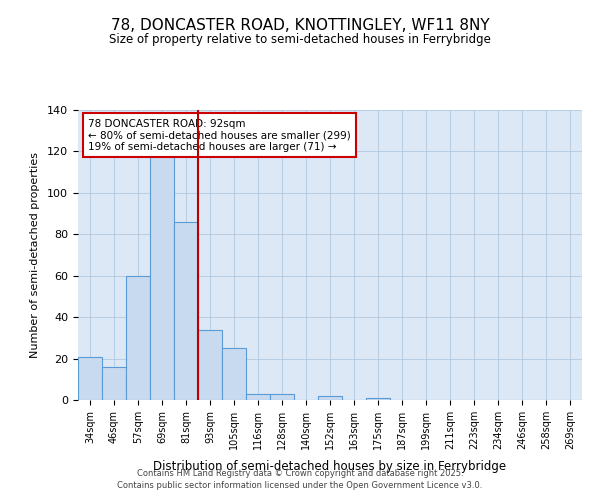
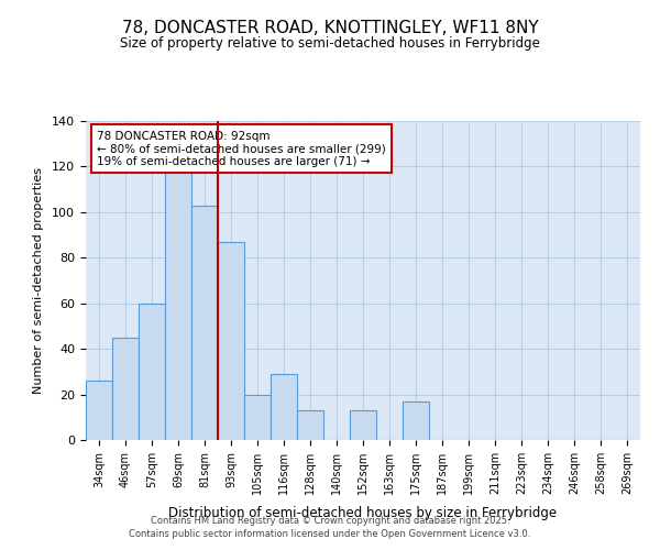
34sqm: 21 -> 26
46sqm: 16 -> 45
81sqm: 86 -> 103
93sqm: 34 -> 87
105sqm: 25 -> 20
116sqm: 3 -> 29
128sqm: 3 -> 13
152sqm: 2 -> 13
175sqm: 1 -> 17
